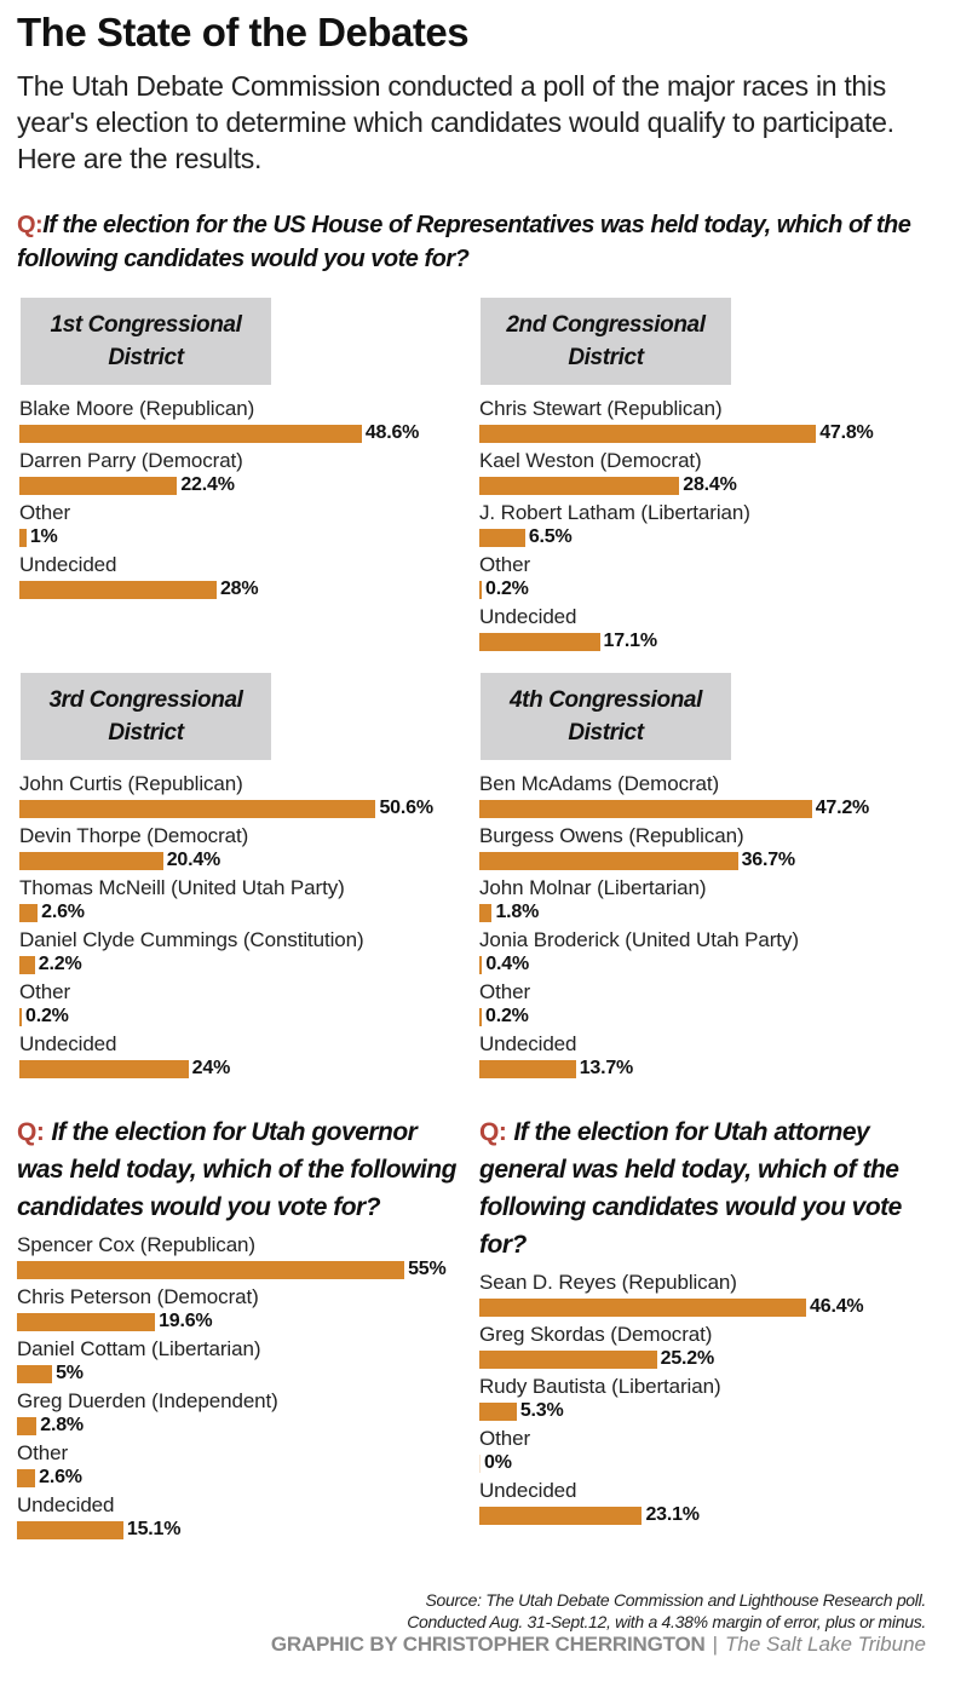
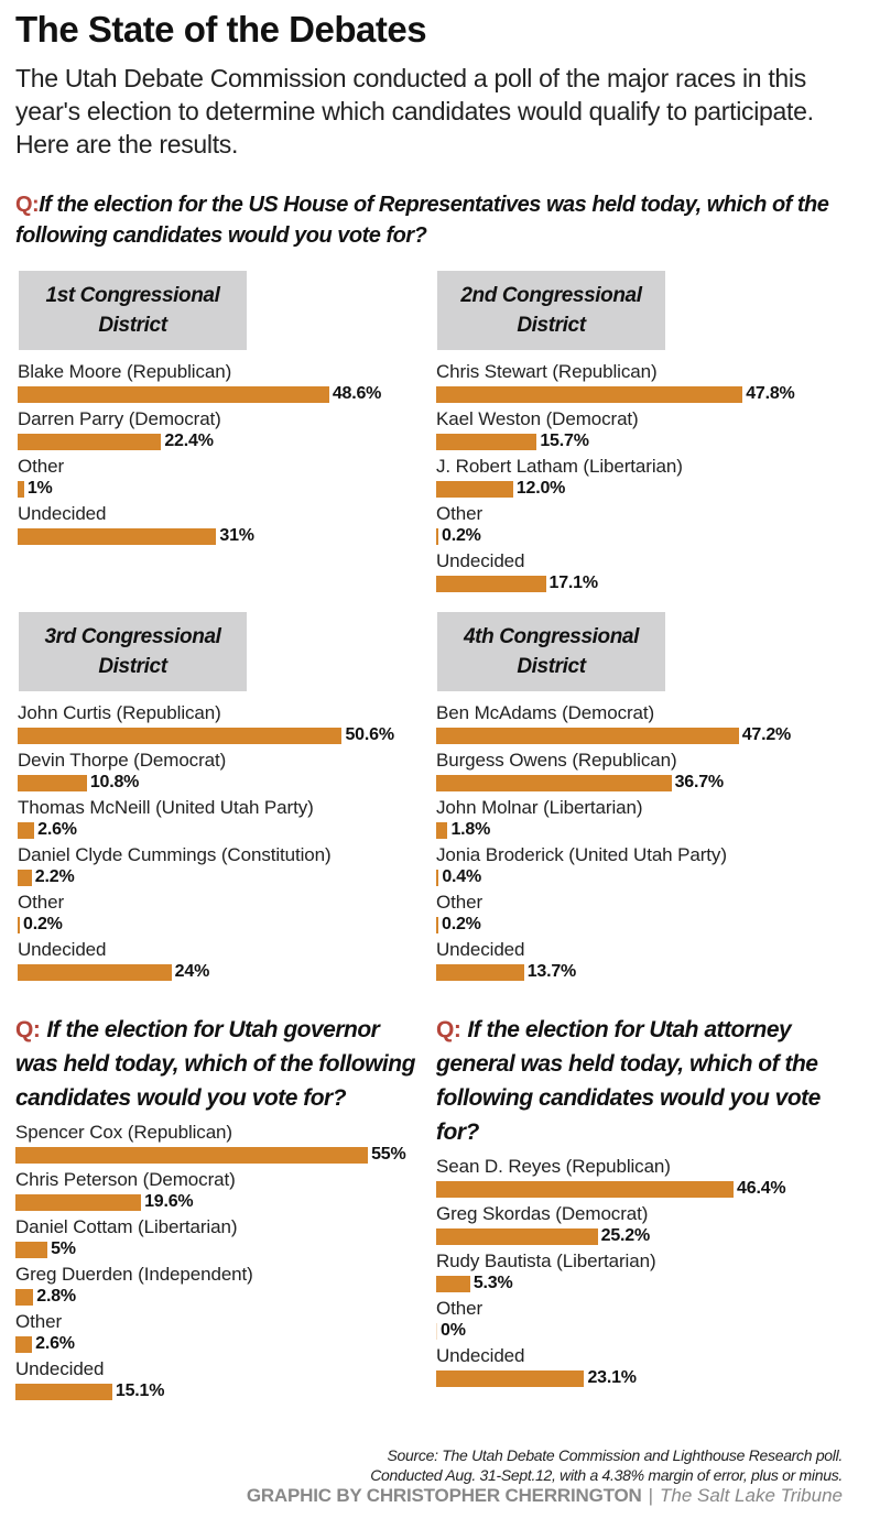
1st Congressional District/Undecided: 28% -> 31%
2nd Congressional District/Kael Weston (Democrat): 28.4% -> 15.7%
2nd Congressional District/J. Robert Latham (Libertarian): 6.5% -> 12.0%
3rd Congressional District/Devin Thorpe (Democrat): 20.4% -> 10.8%
